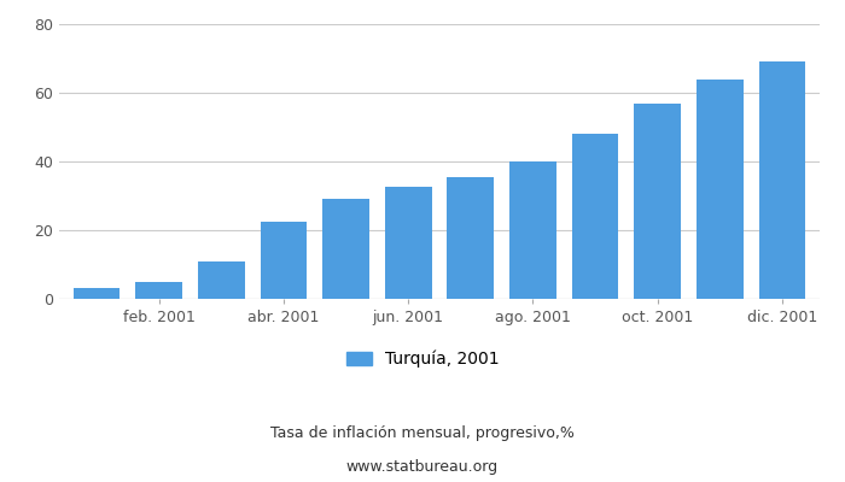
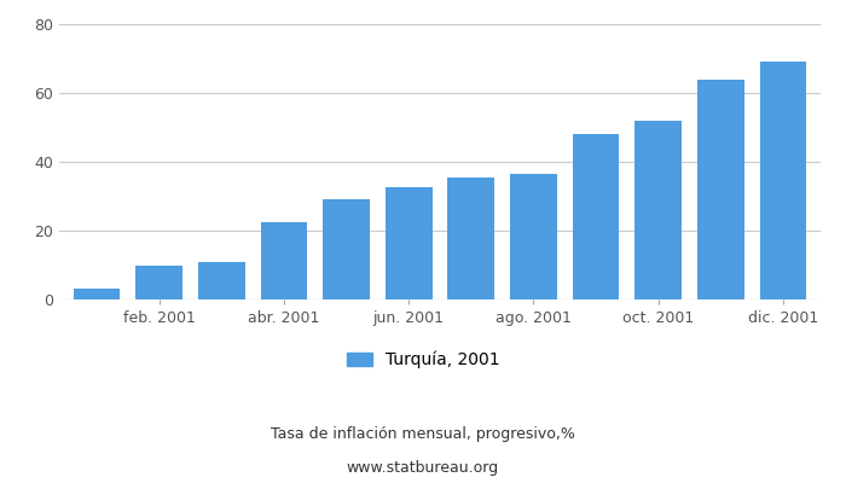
feb. 2001: 5.0 -> 10.0
ago. 2001: 40.0 -> 36.5
oct. 2001: 57.0 -> 52.0
